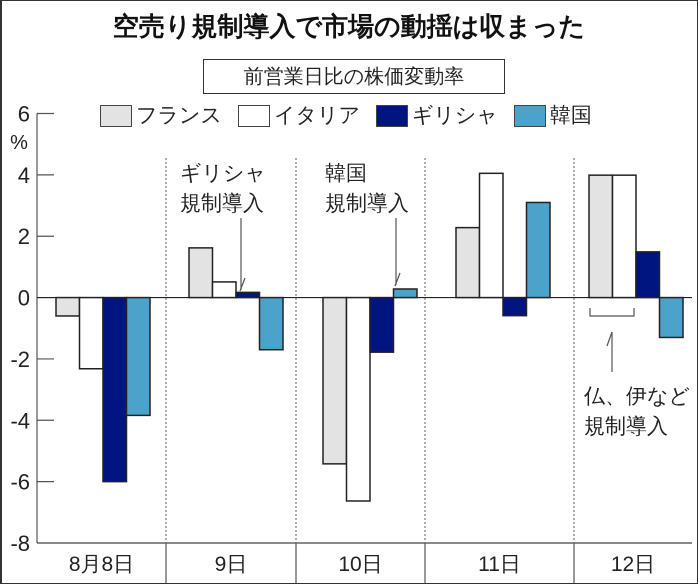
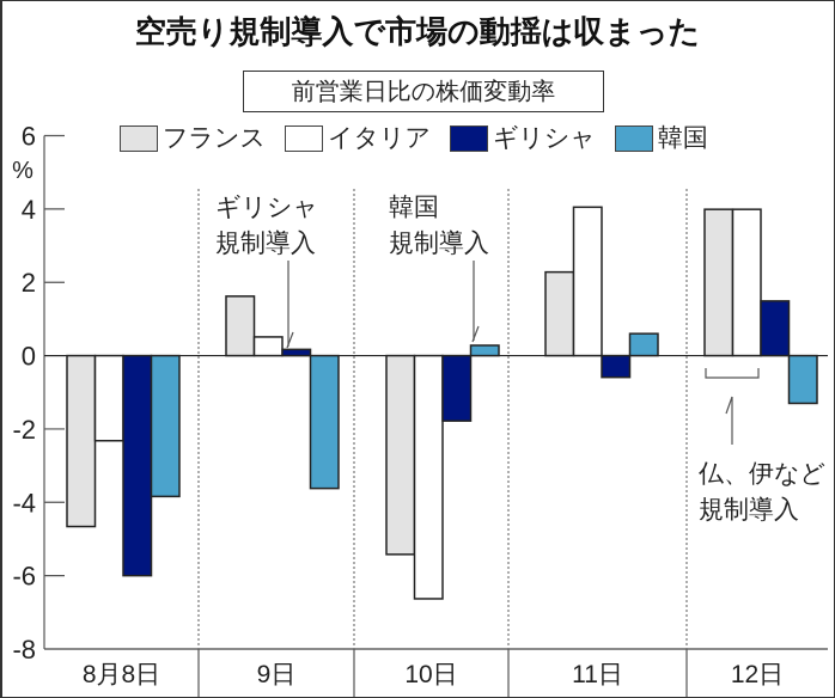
フランス/8月8日: -0.6 -> -4.7
韓国/9日: -1.7 -> -3.6
韓国/11日: 3.1 -> 0.6
